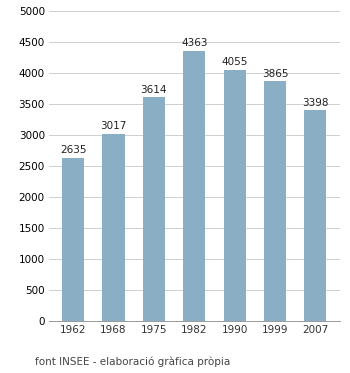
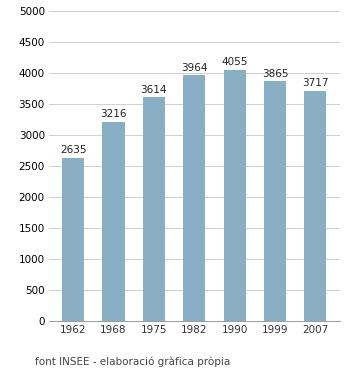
1968: 3017 -> 3216
1982: 4363 -> 3964
2007: 3398 -> 3717
